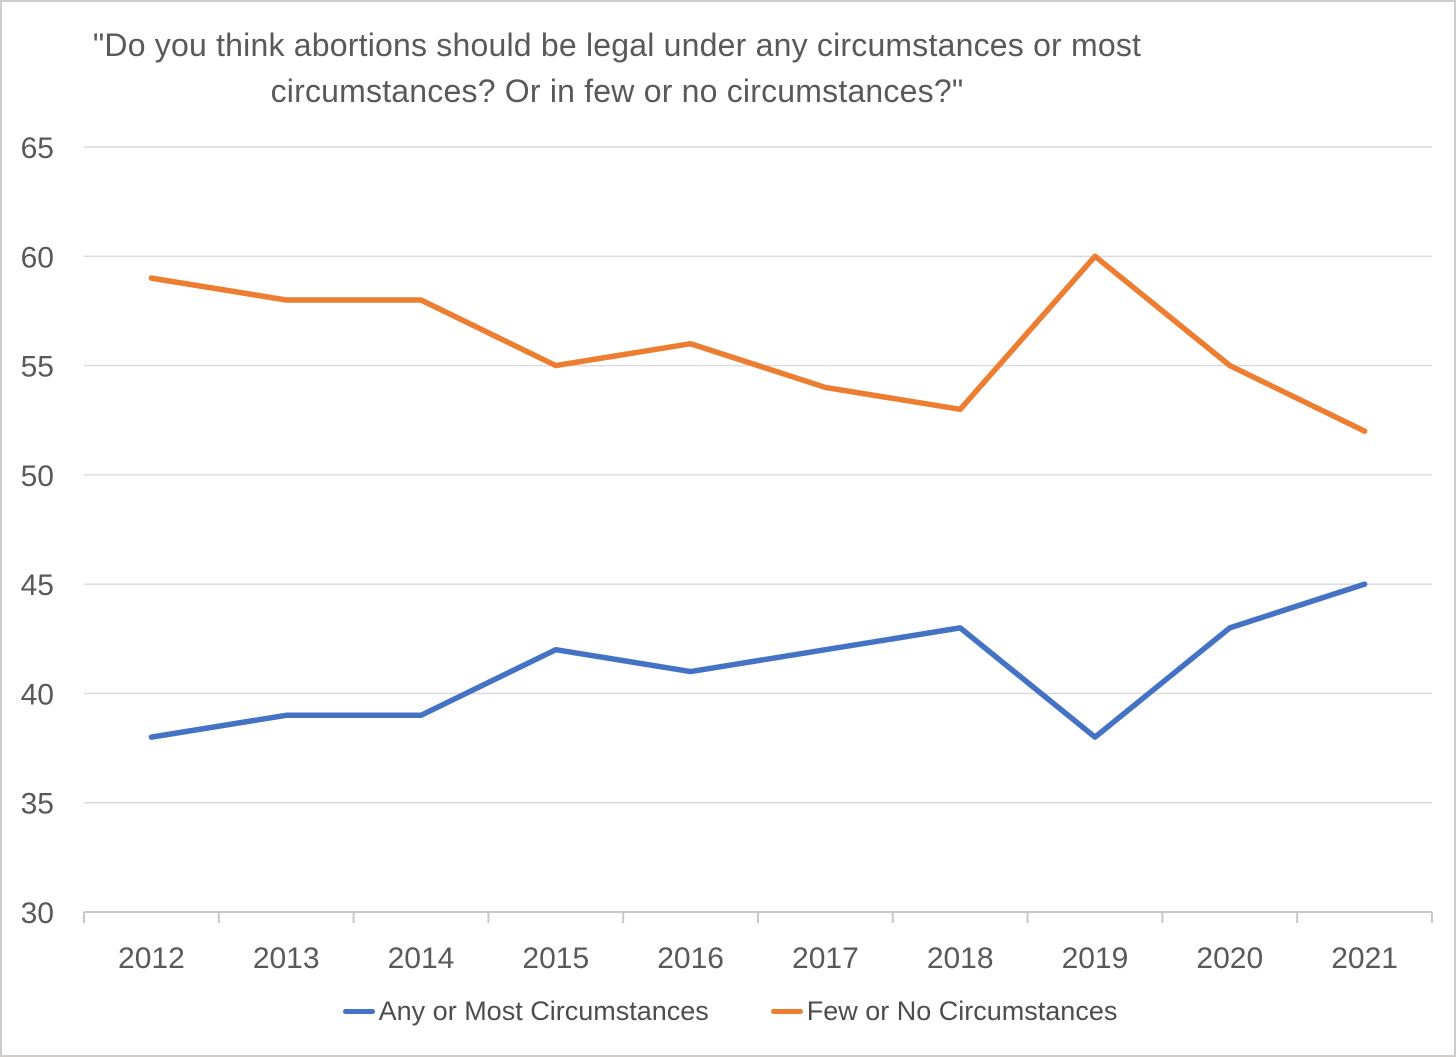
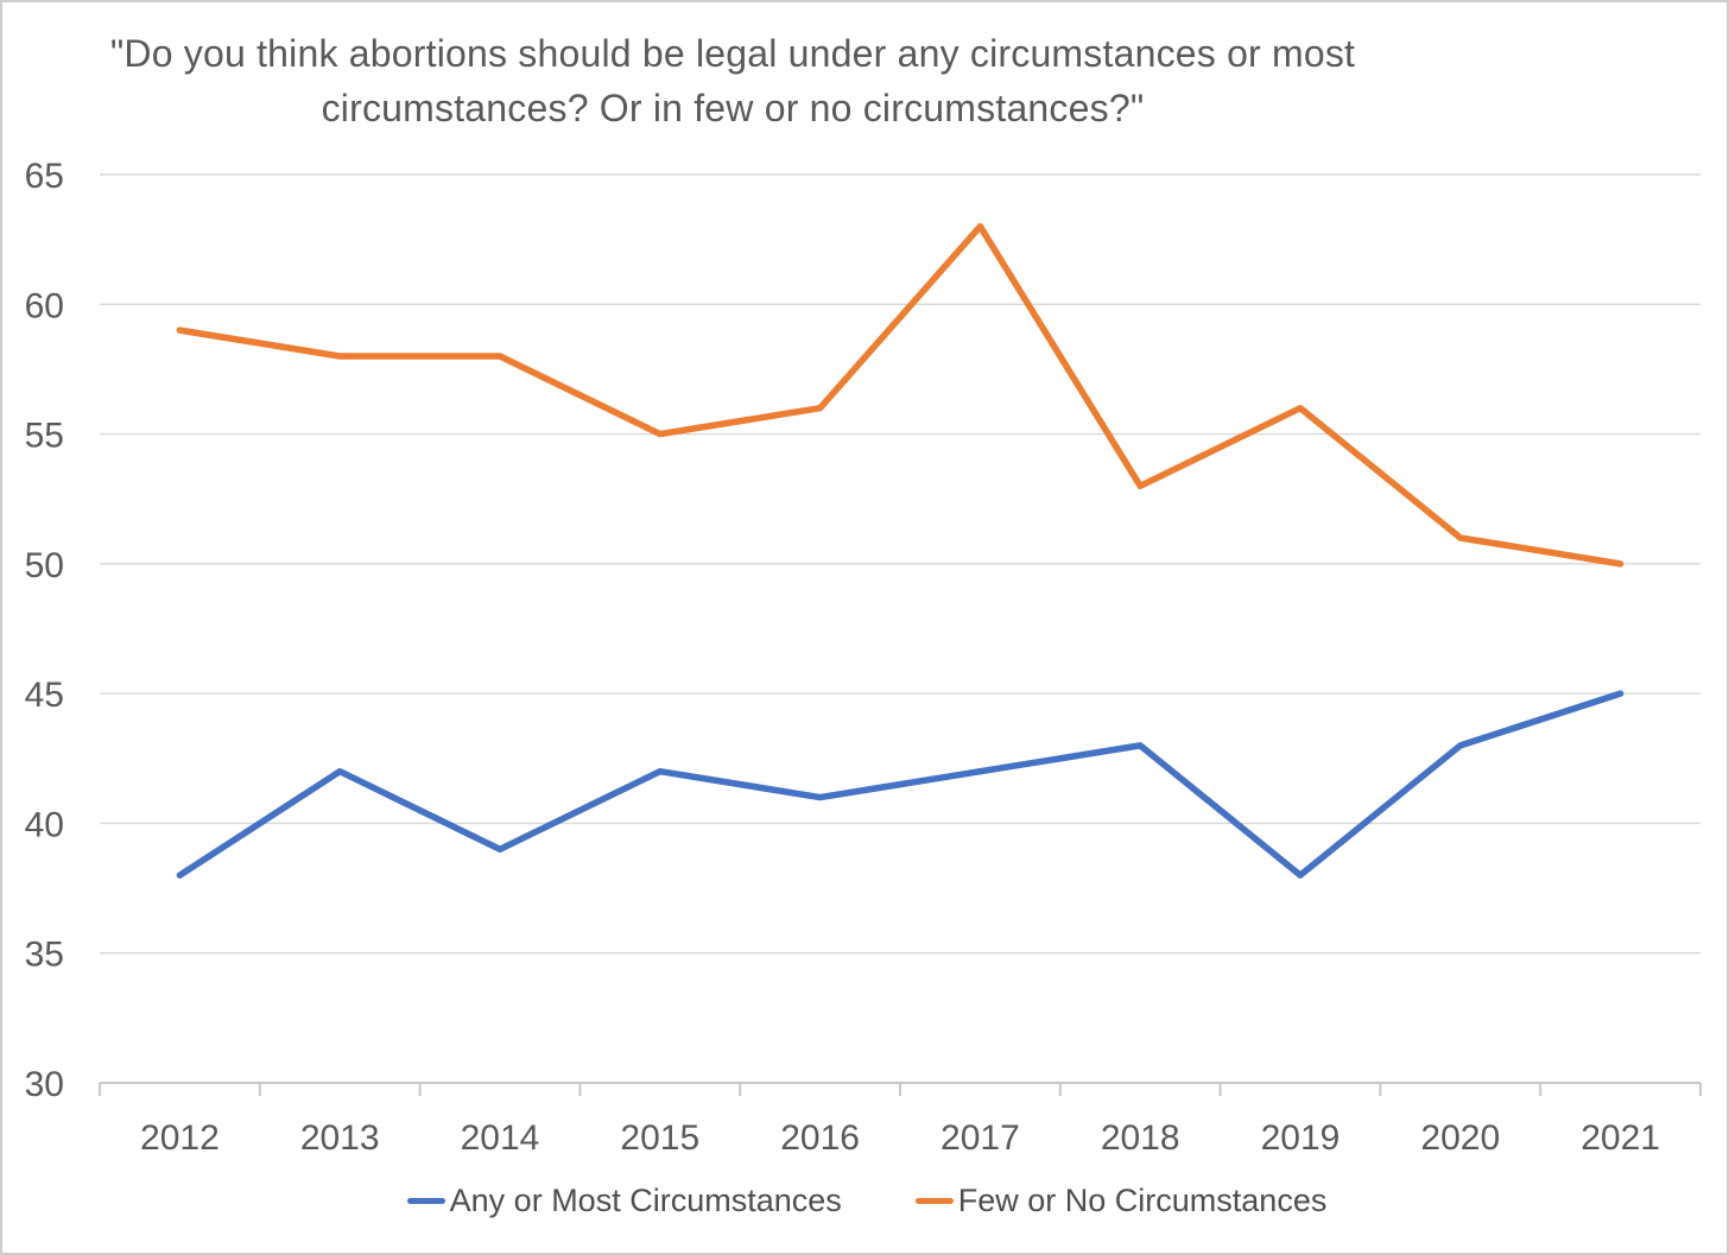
Any or Most Circumstances/2013: 39 -> 42
Few or No Circumstances/2017: 54 -> 63
Few or No Circumstances/2019: 60 -> 56
Few or No Circumstances/2020: 55 -> 51
Few or No Circumstances/2021: 52 -> 50
